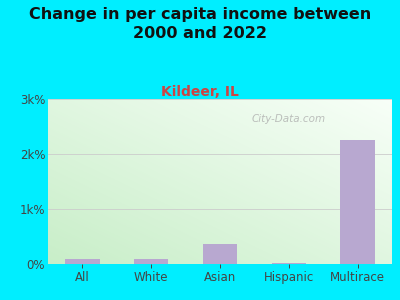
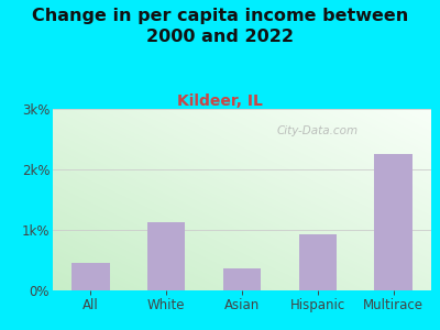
All: 0.10k% -> 0.46k%
White: 0.10k% -> 1.12k%
Hispanic: 0.02k% -> 0.92k%
